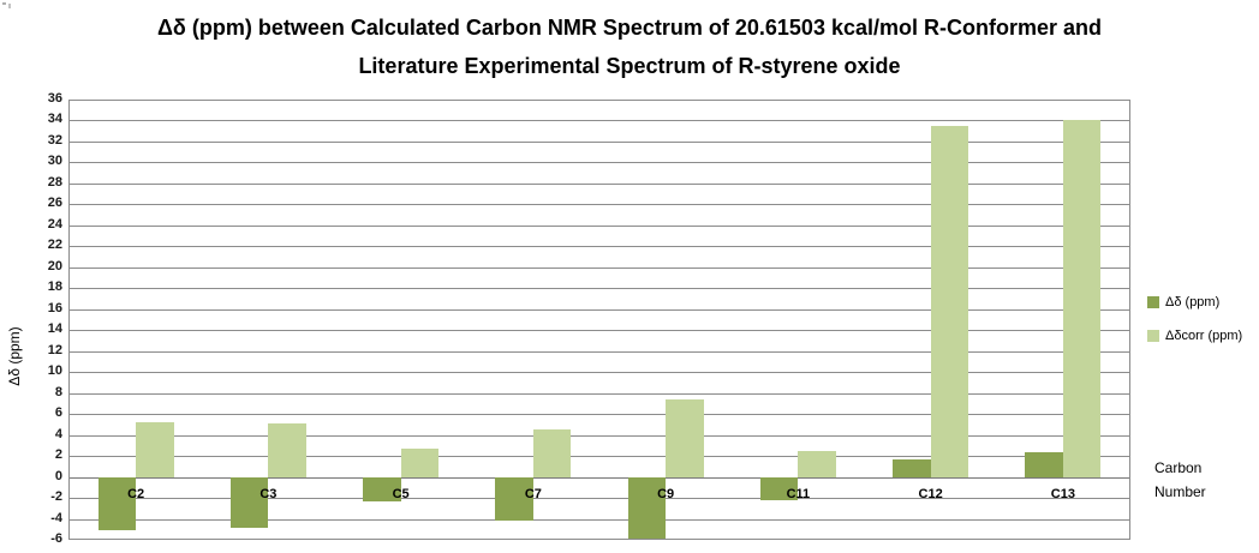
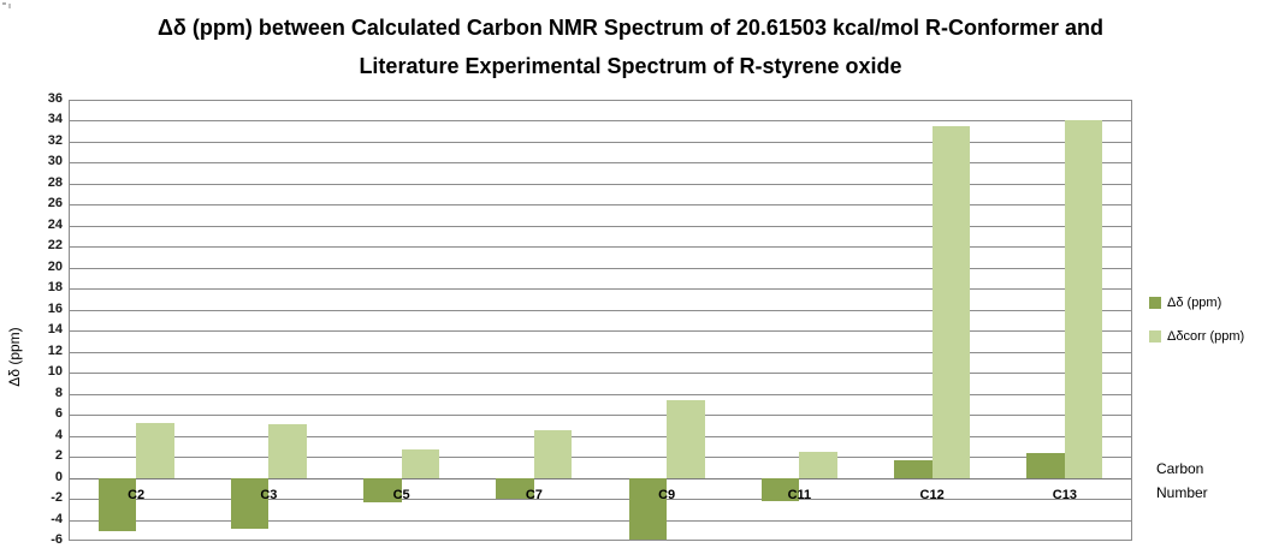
Δδ (ppm)/C7: -4 -> -2
